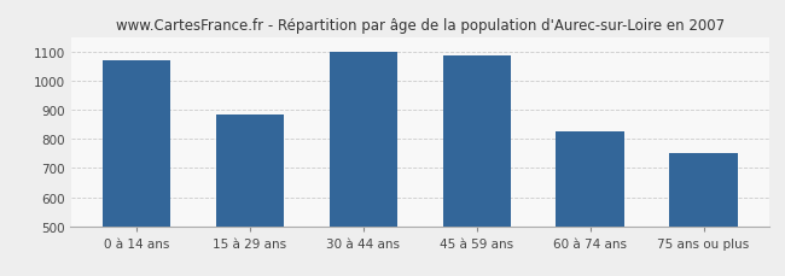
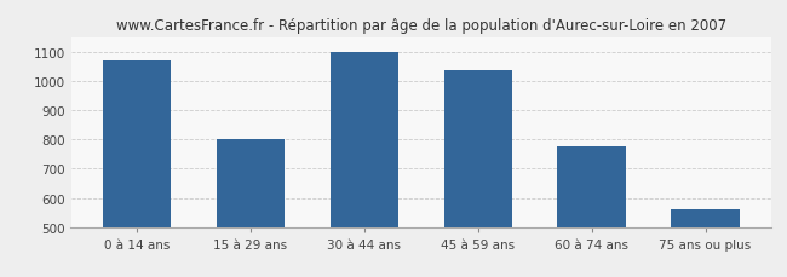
15 à 29 ans: 885 -> 800
45 à 59 ans: 1090 -> 1040
60 à 74 ans: 825 -> 775
75 ans ou plus: 750 -> 560
